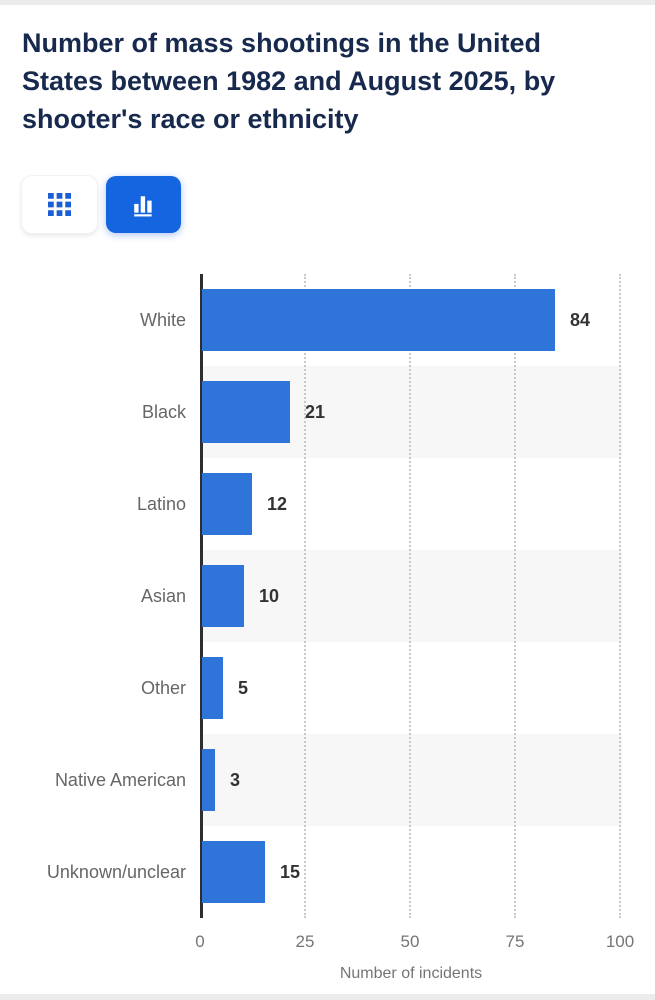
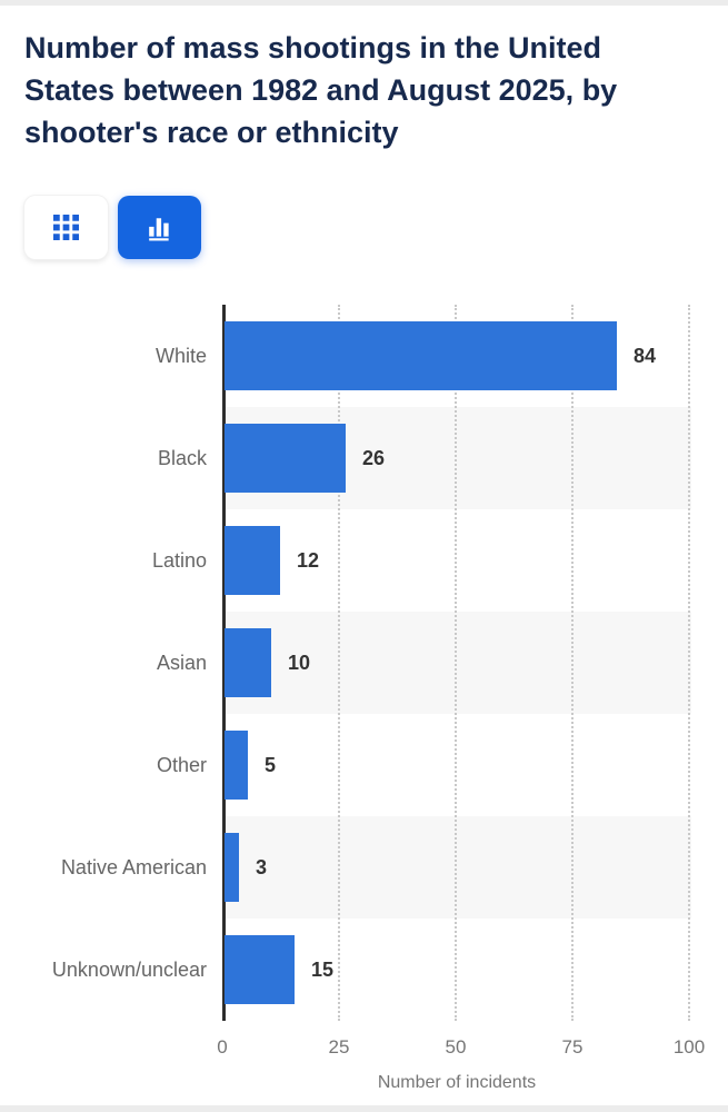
Black: 21 -> 26
